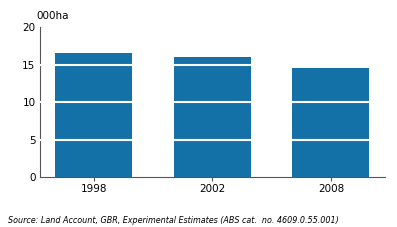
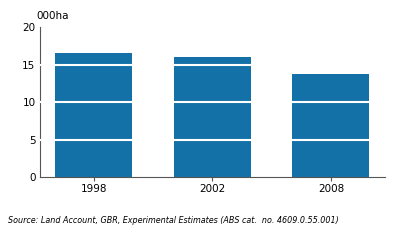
2008: 14.6 -> 13.8
